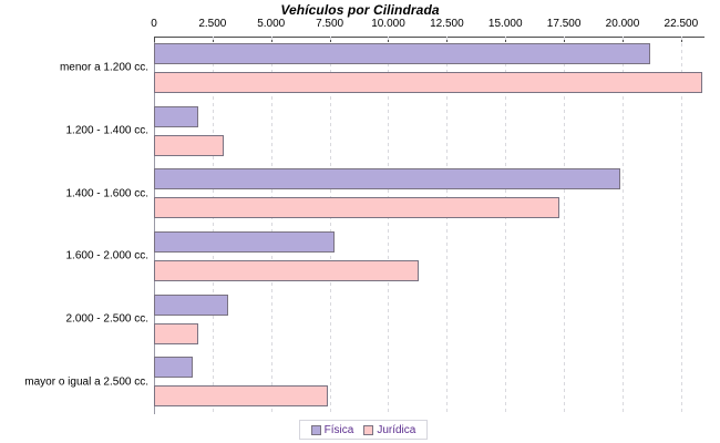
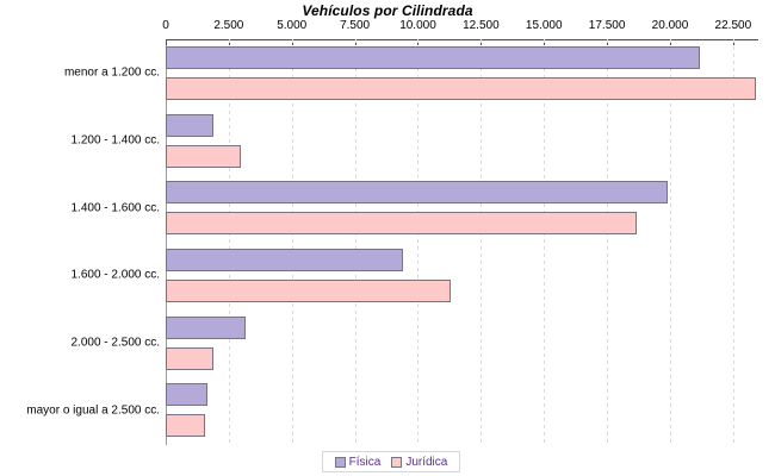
Jurídica/1.400 - 1.600 cc.: 17300 -> 18700
Física/1.600 - 2.000 cc.: 7700 -> 9400
Jurídica/mayor o igual a 2.500 cc.: 7400 -> 1600
